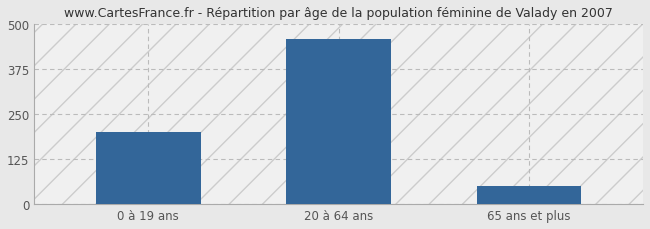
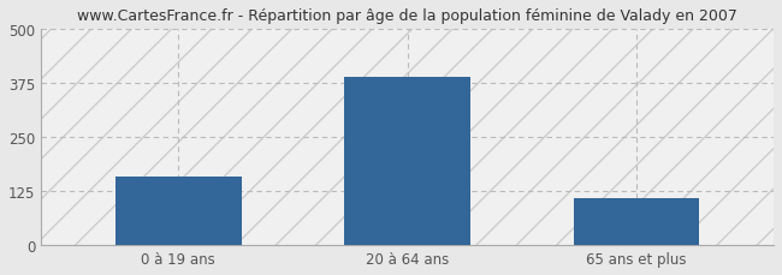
0 à 19 ans: 200 -> 160
20 à 64 ans: 460 -> 390
65 ans et plus: 50 -> 110
